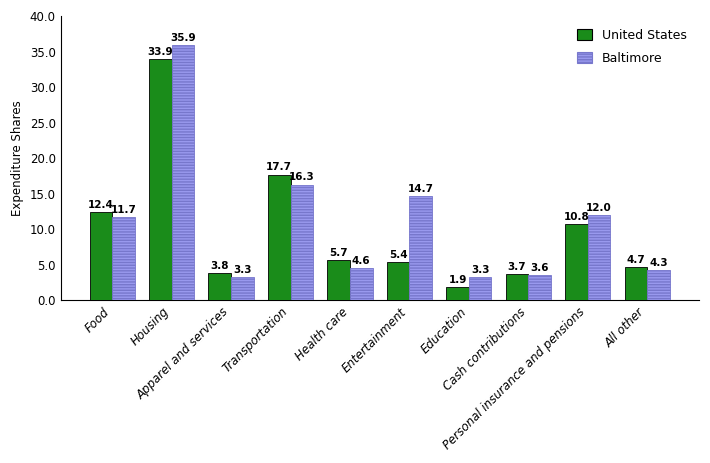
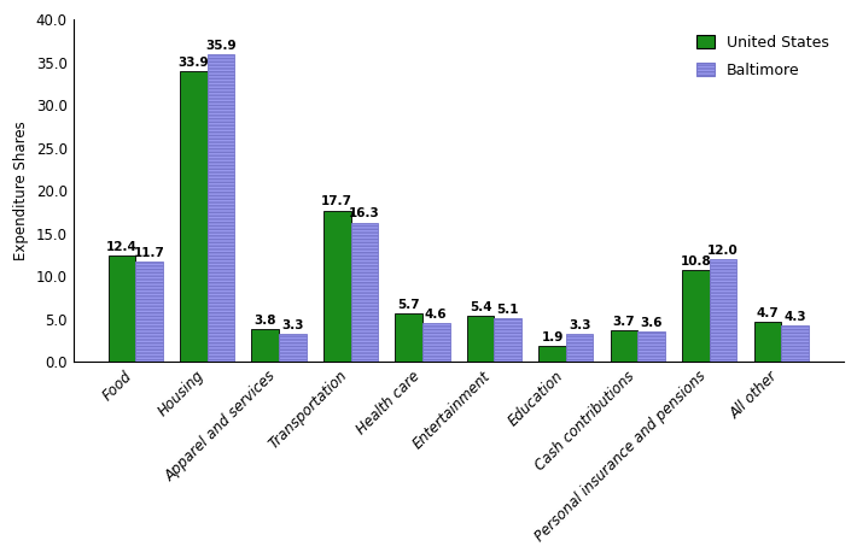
Baltimore/Entertainment: 14.7 -> 5.1
